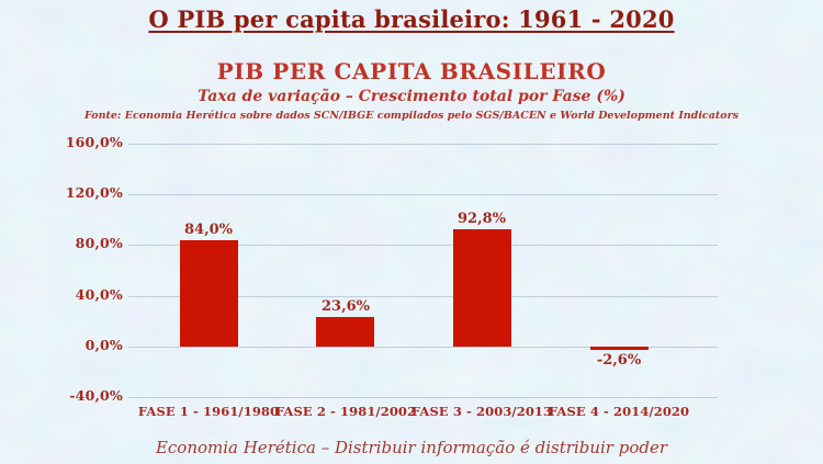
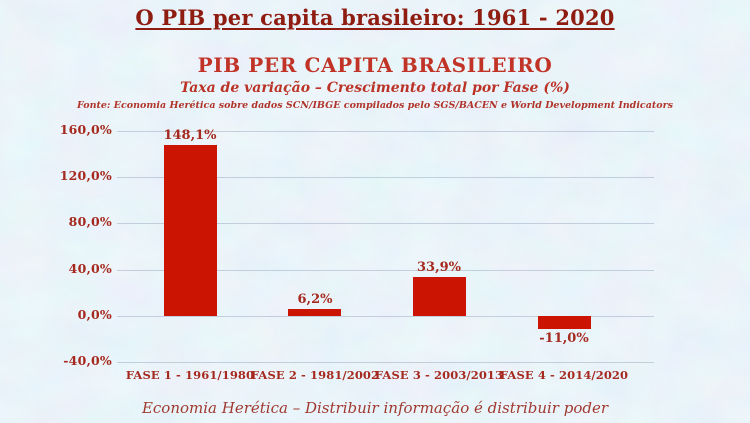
FASE 1 - 1961/1980: 84,0% -> 148,1%
FASE 2 - 1981/2002: 23,6% -> 6,2%
FASE 3 - 2003/2013: 92,8% -> 33,9%
FASE 4 - 2014/2020: -2,6% -> -11,0%
